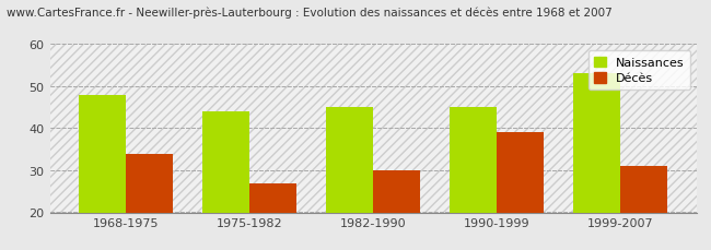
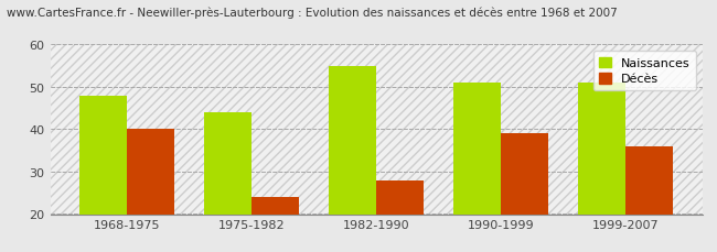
Décès/1968-1975: 34 -> 40
Décès/1975-1982: 27 -> 24
Naissances/1982-1990: 45 -> 55
Décès/1982-1990: 30 -> 28
Naissances/1990-1999: 45 -> 51
Naissances/1999-2007: 53 -> 51
Décès/1999-2007: 31 -> 36
